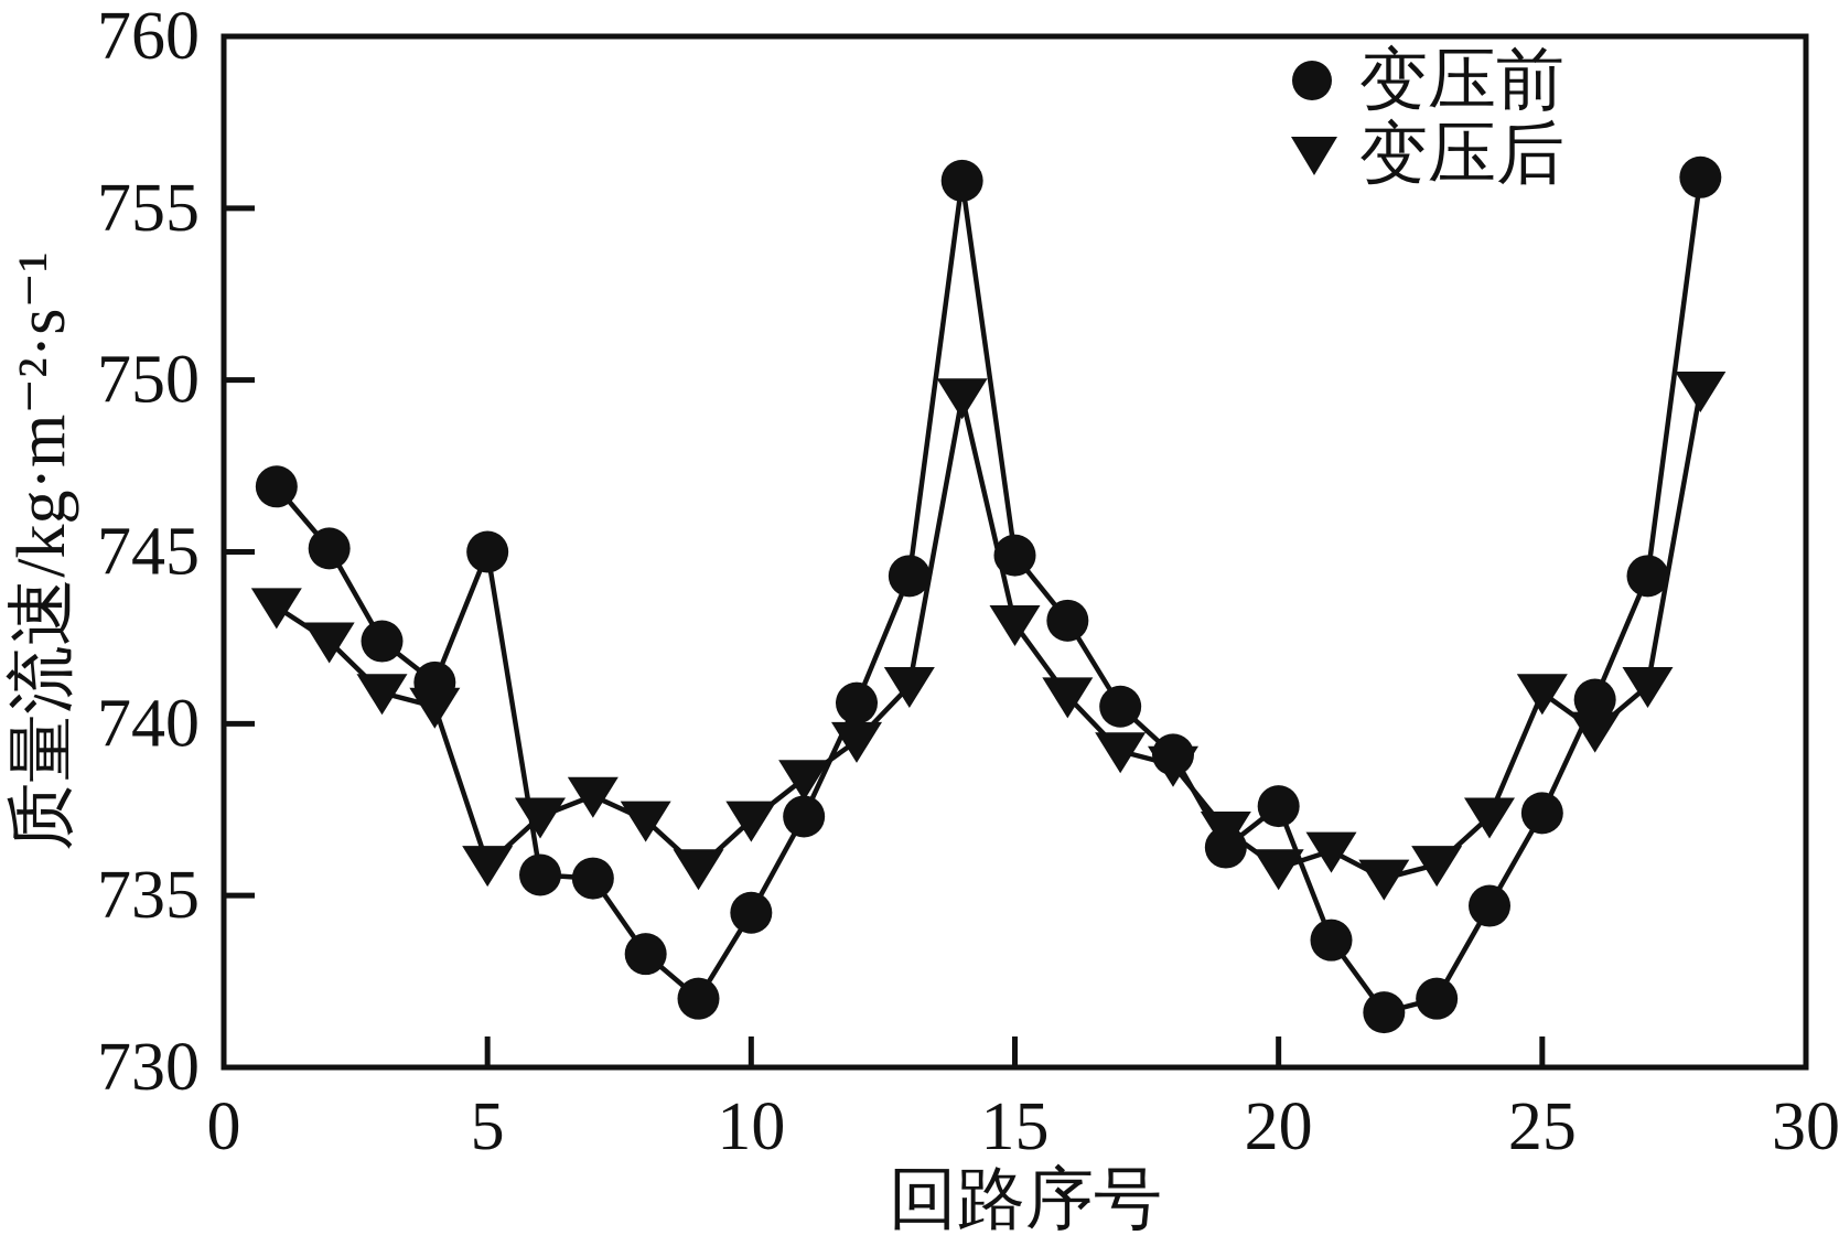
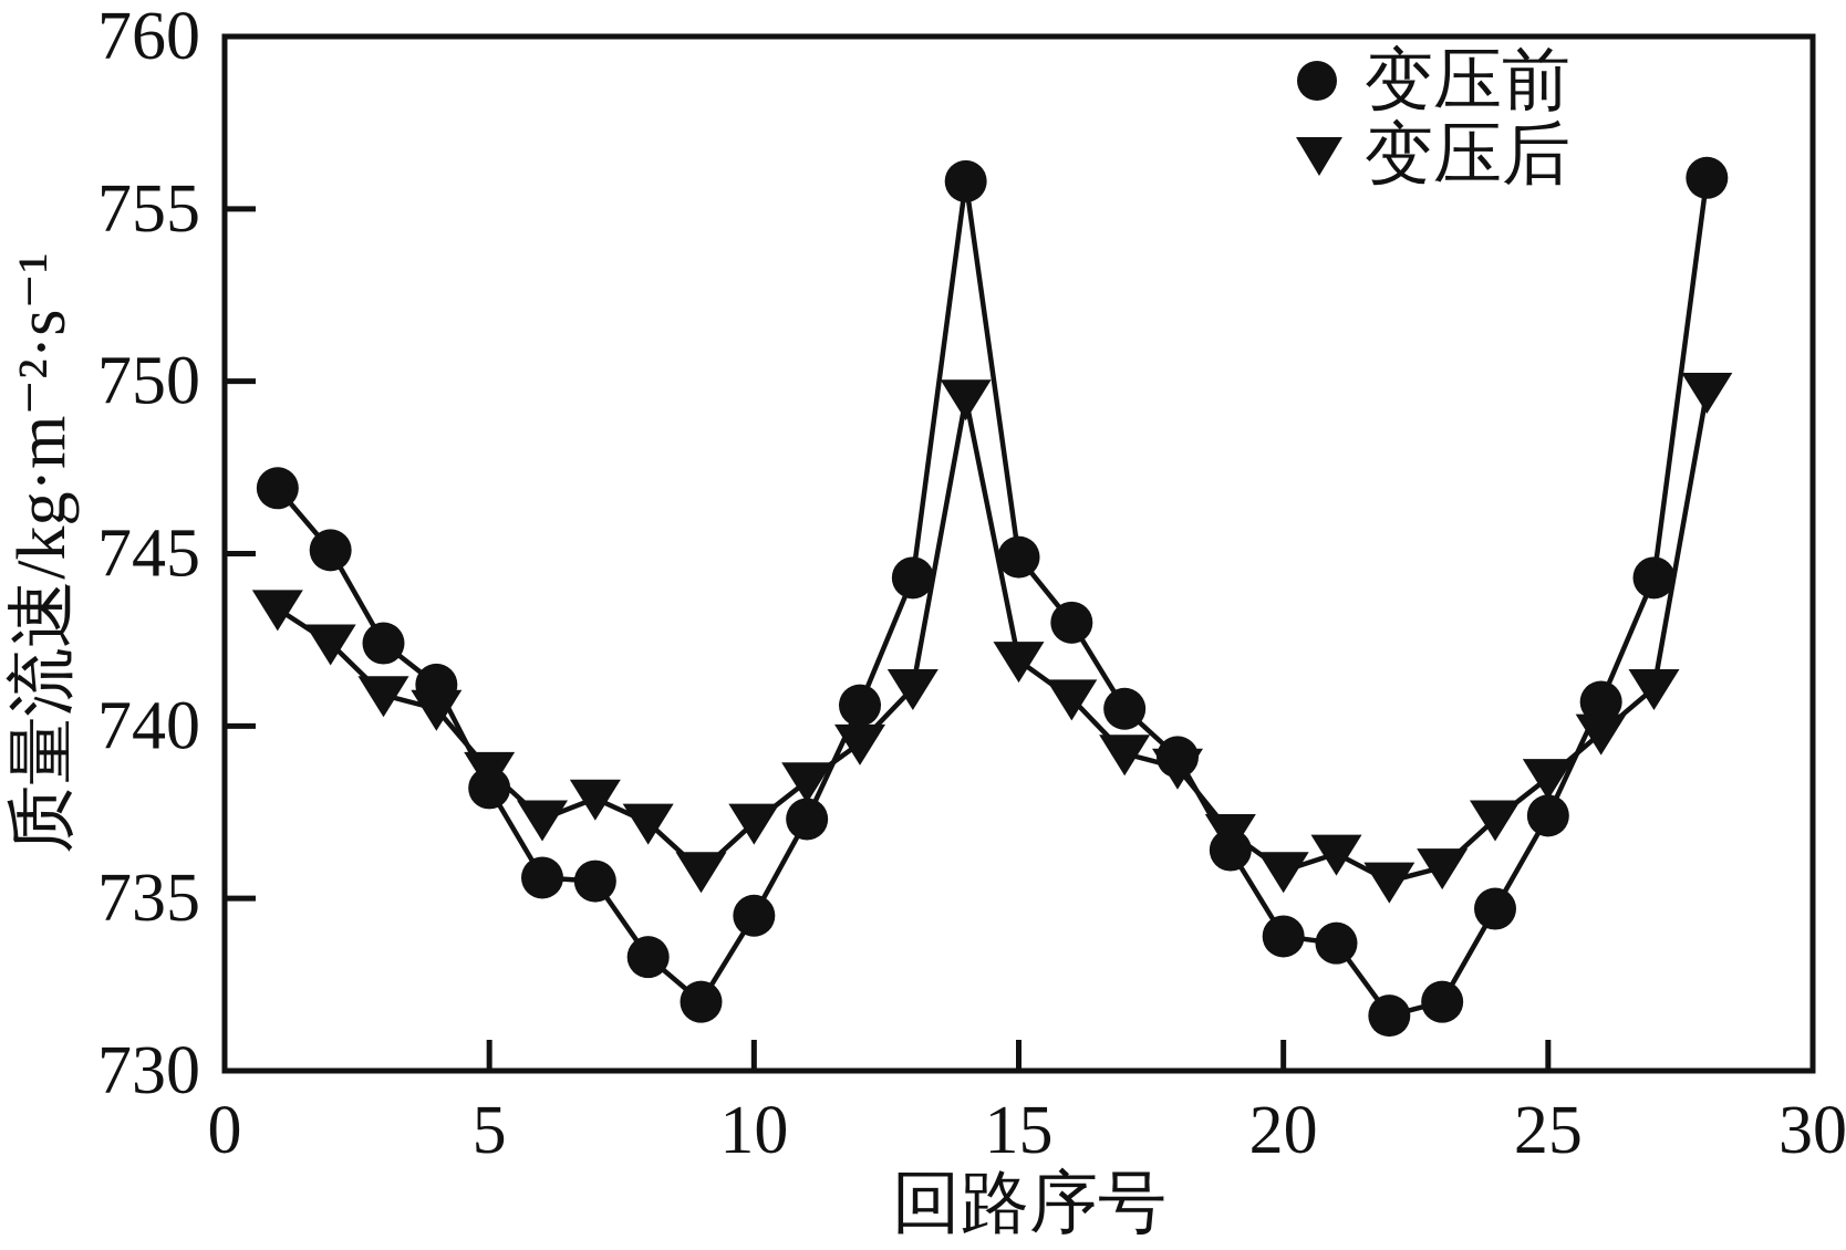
变压前/5: 745.0 -> 738.2
变压后/5: 735.9 -> 738.7
变压后/15: 742.9 -> 741.9
变压前/20: 737.6 -> 733.9
变压后/25: 740.9 -> 738.5
